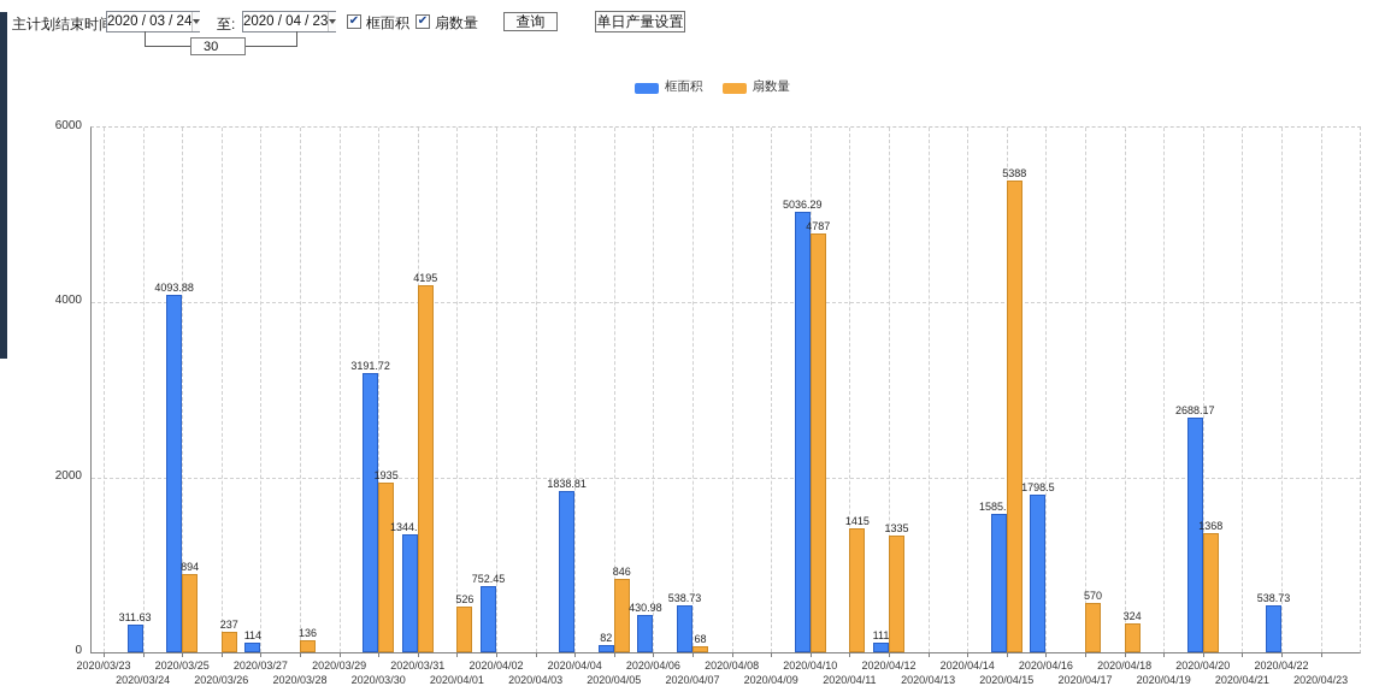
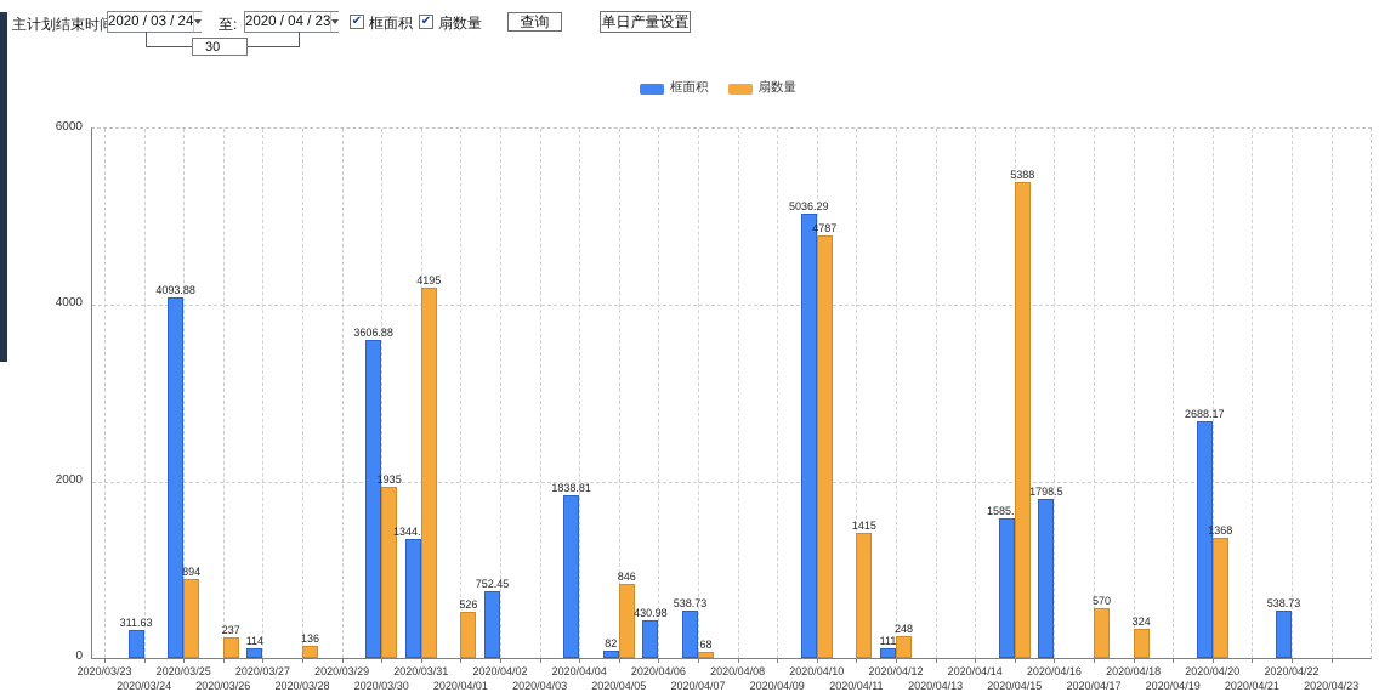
框面积/2020/03/30: 3191.72 -> 3606.88
扇数量/2020/04/12: 1335 -> 248
